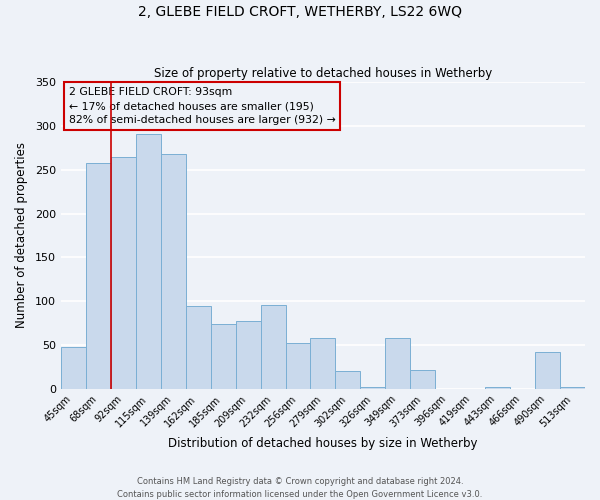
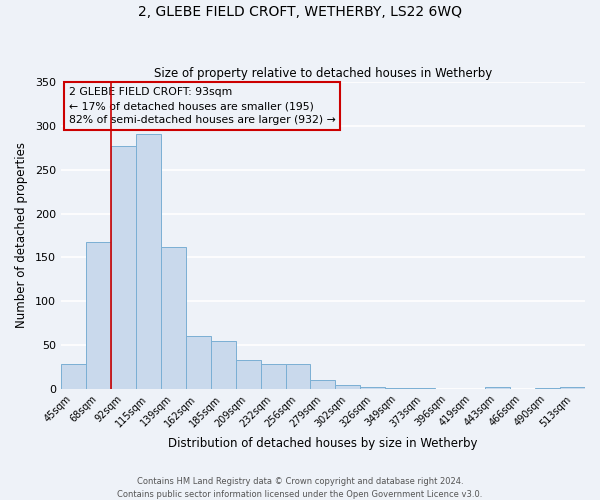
45sqm: 48 -> 28
68sqm: 258 -> 168
92sqm: 264 -> 277
139sqm: 268 -> 162
162sqm: 94 -> 60
185sqm: 74 -> 55
209sqm: 78 -> 33
232sqm: 96 -> 28
256sqm: 52 -> 28
279sqm: 58 -> 10
302sqm: 20 -> 5
349sqm: 58 -> 1
373sqm: 22 -> 1
490sqm: 42 -> 1
